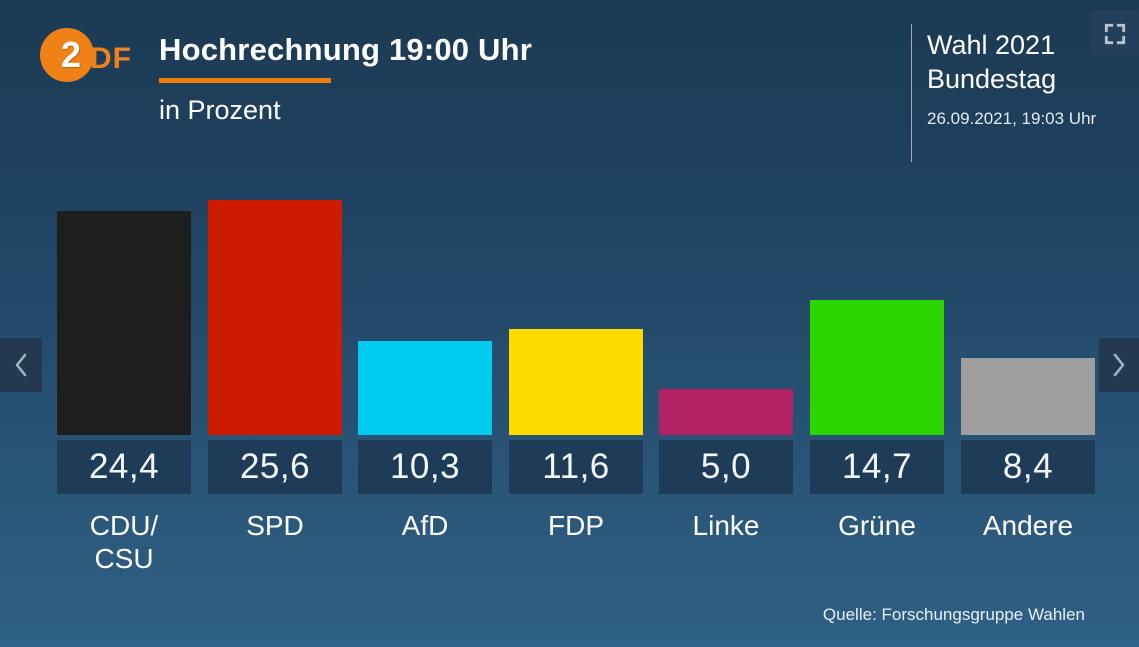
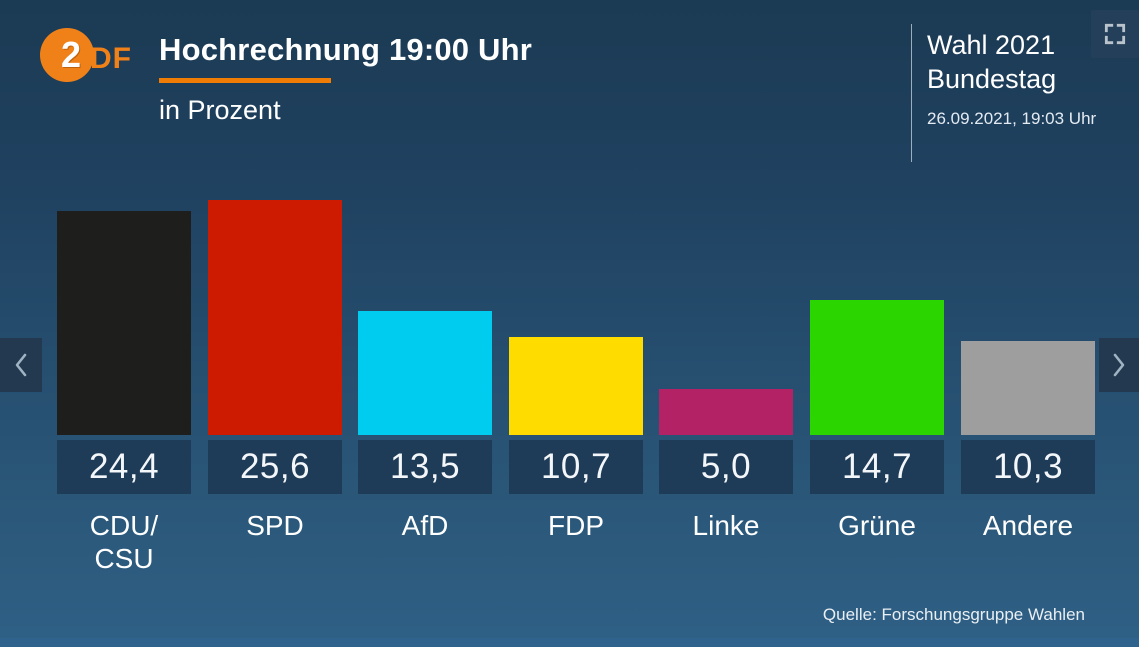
AfD: 10,3 -> 13,5
FDP: 11,6 -> 10,7
Andere: 8,4 -> 10,3
